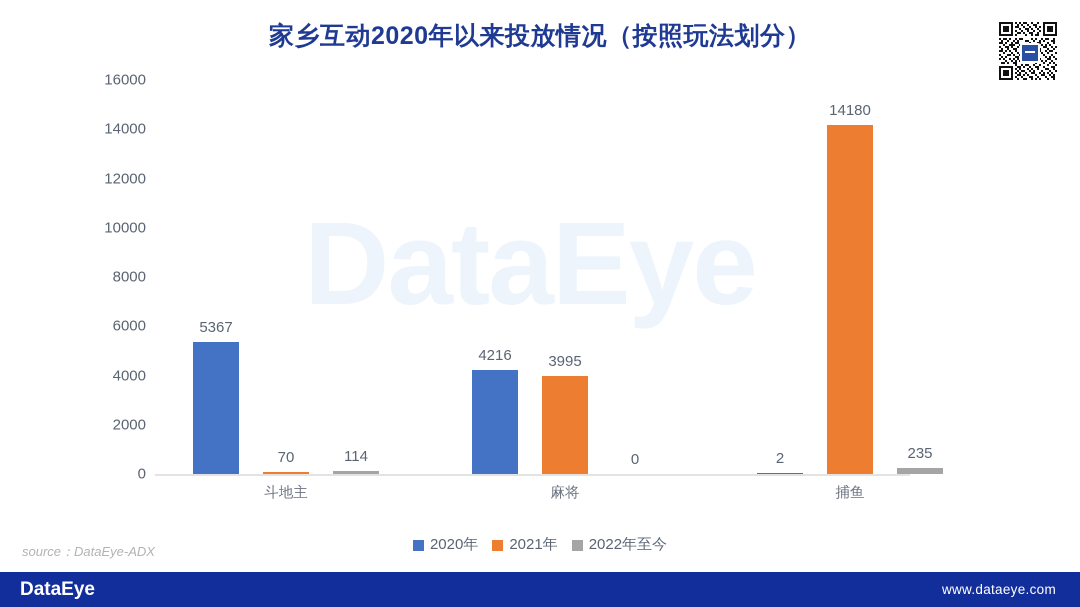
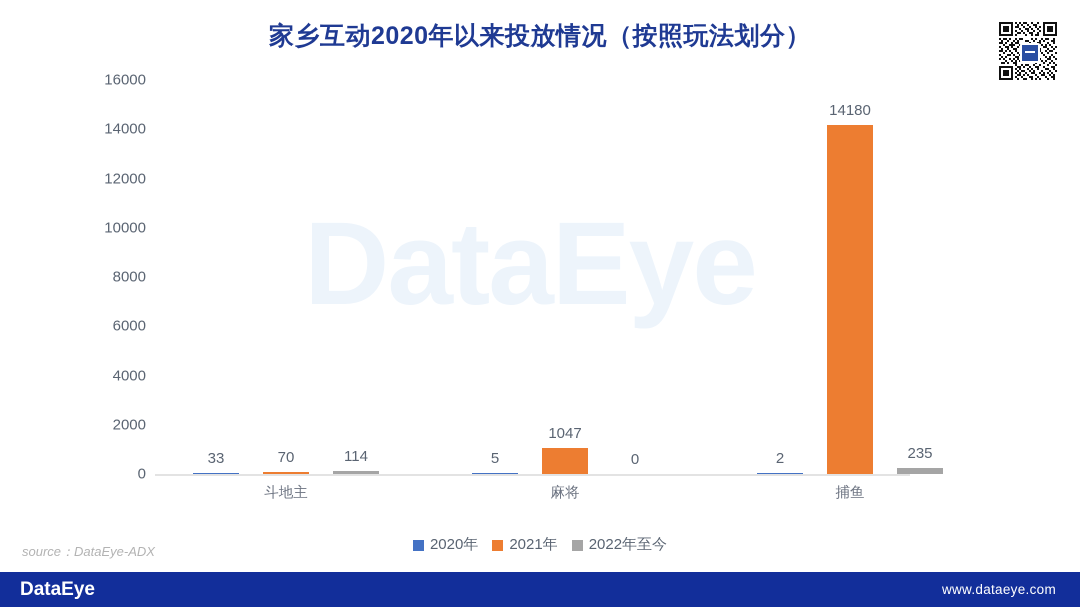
2020年/斗地主: 5367 -> 33
2020年/麻将: 4216 -> 5
2021年/麻将: 3995 -> 1047
